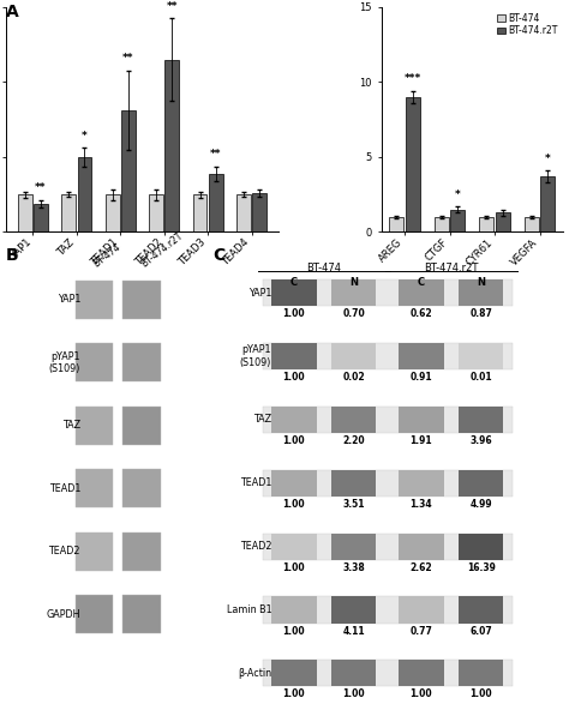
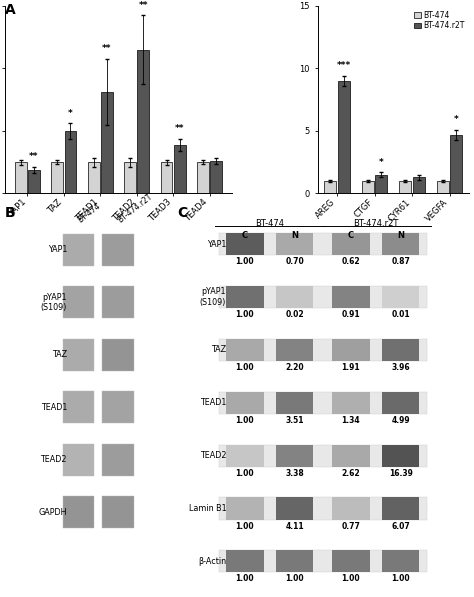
BT-474.r2T/VEGFA: 3.7 -> 4.7
